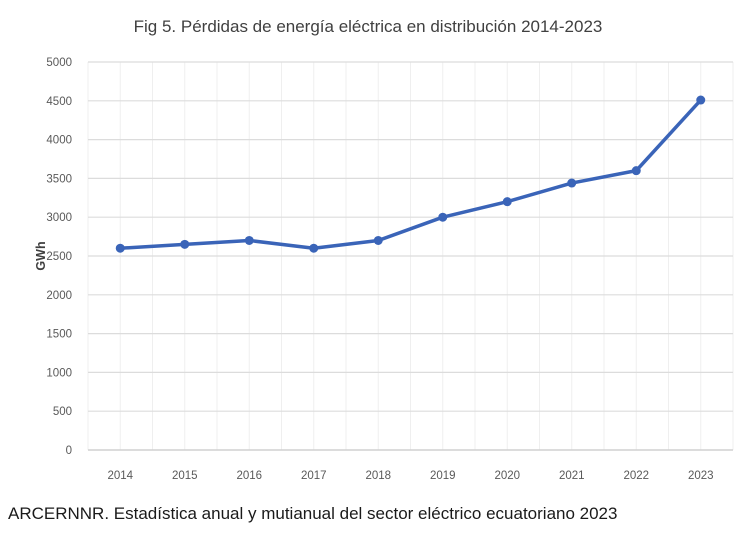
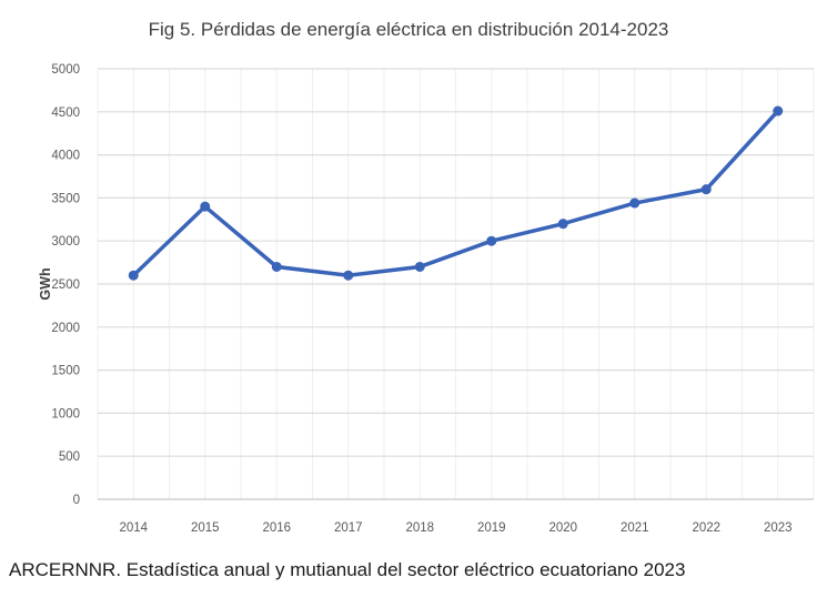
2015: 2600 -> 3400
